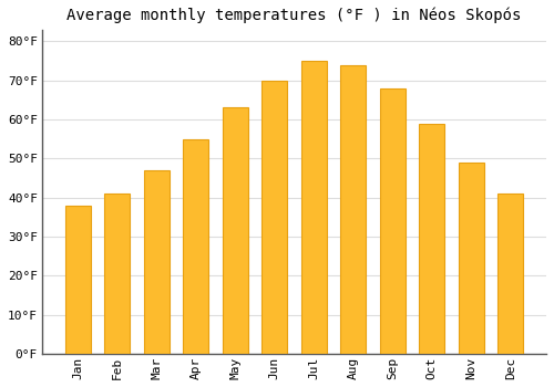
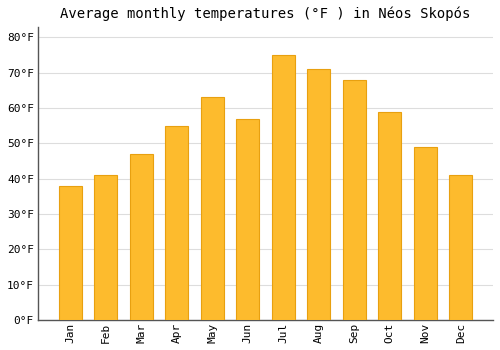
Jun: 70°F -> 57°F
Aug: 74°F -> 71°F
